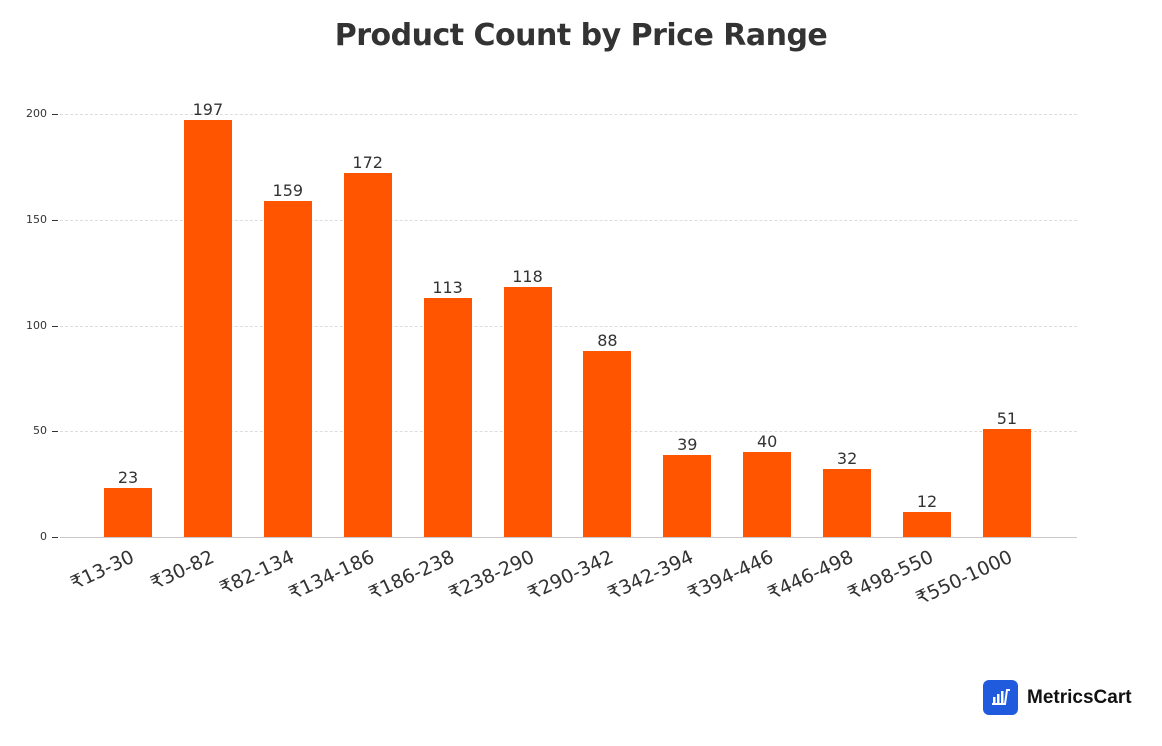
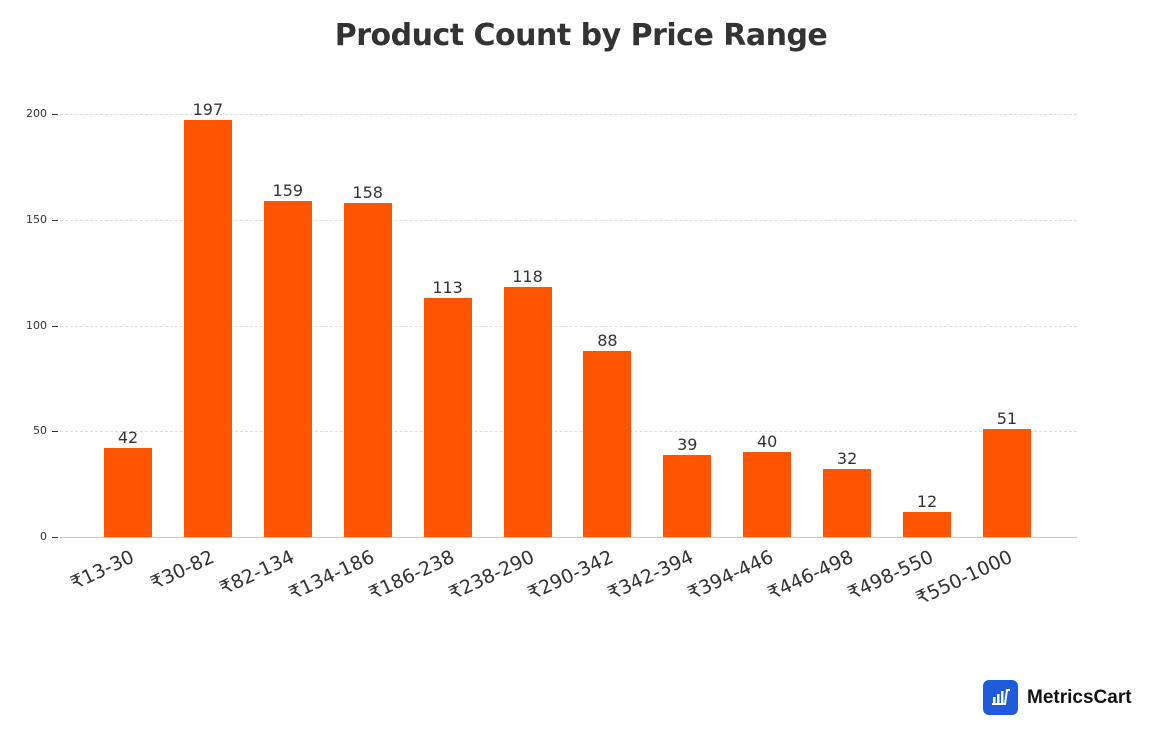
₹13-30: 23 -> 42
₹134-186: 172 -> 158
